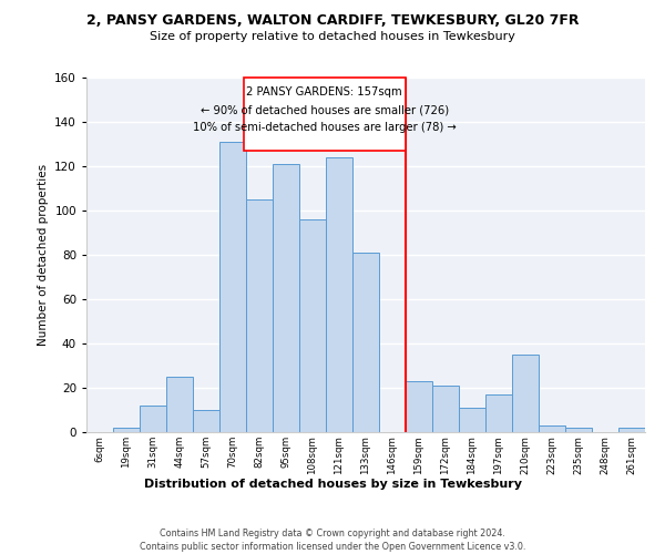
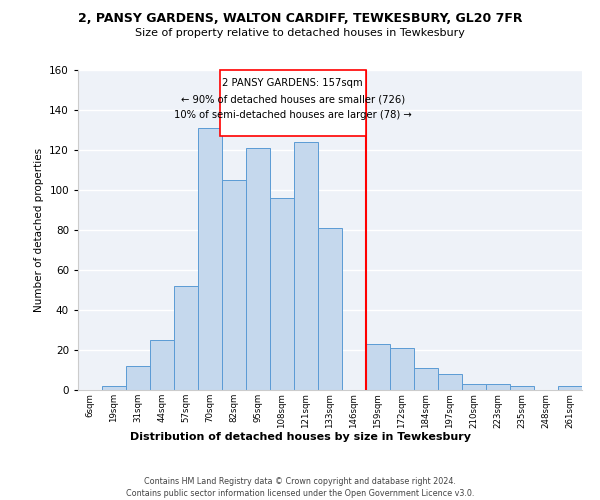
57sqm: 10 -> 52
197sqm: 17 -> 8
210sqm: 35 -> 3
